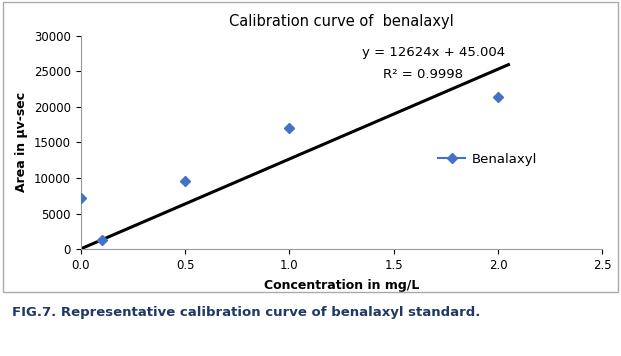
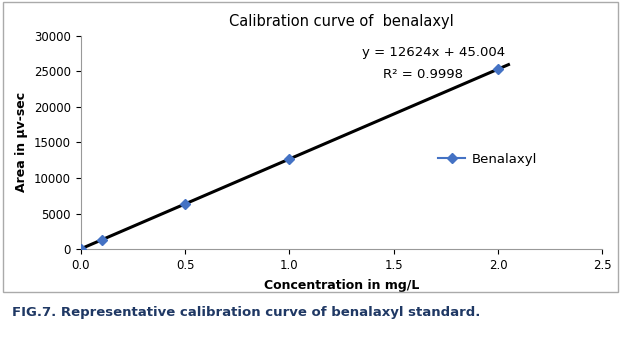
Benalaxyl/0.0: 7200 -> 0
Benalaxyl/0.5: 9600 -> 6400
Benalaxyl/1.0: 17000 -> 12700
Benalaxyl/2.0: 21400 -> 25300
